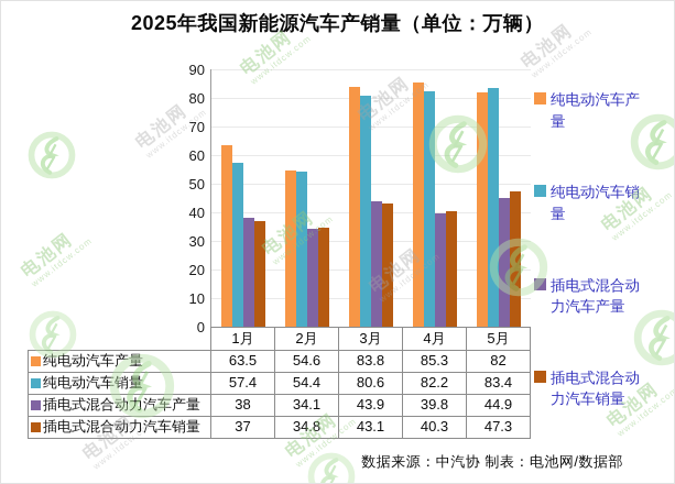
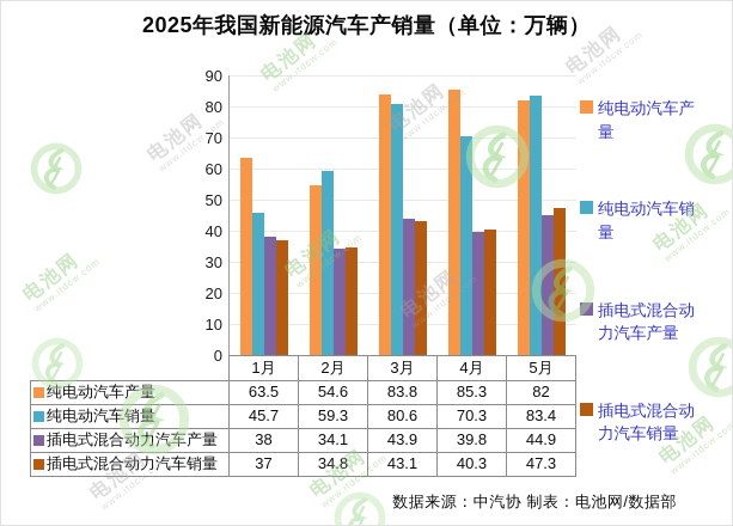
纯电动汽车销量/1月: 57.4 -> 45.7
纯电动汽车销量/2月: 54.4 -> 59.3
纯电动汽车销量/4月: 82.2 -> 70.3
